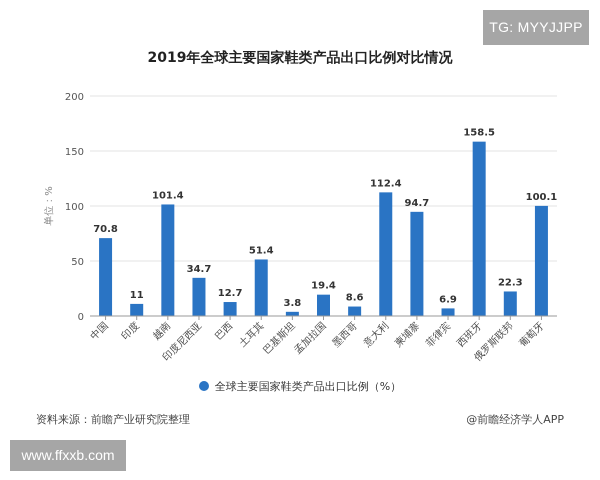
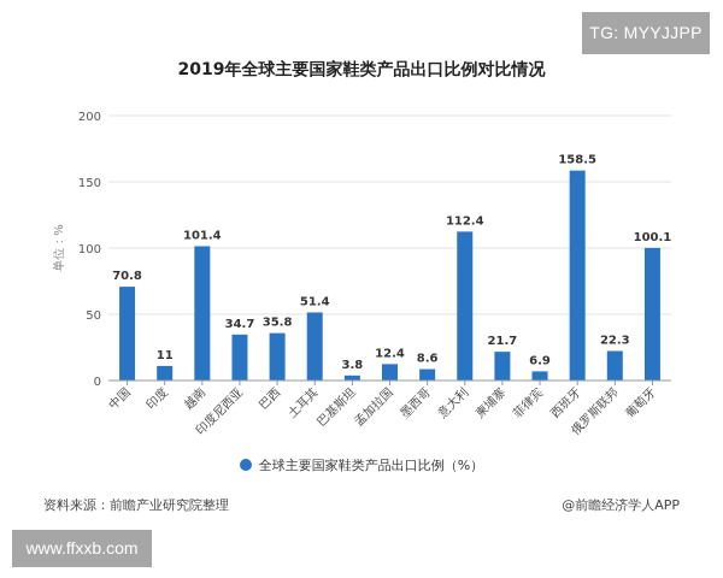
巴西: 12.7 -> 35.8
孟加拉国: 19.4 -> 12.4
柬埔寨: 94.7 -> 21.7
